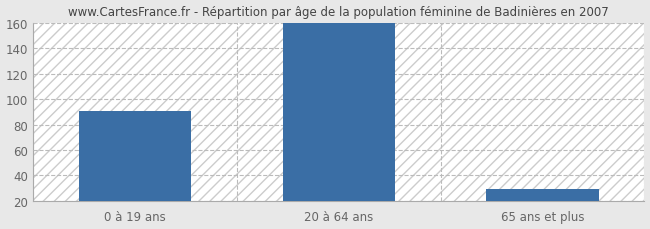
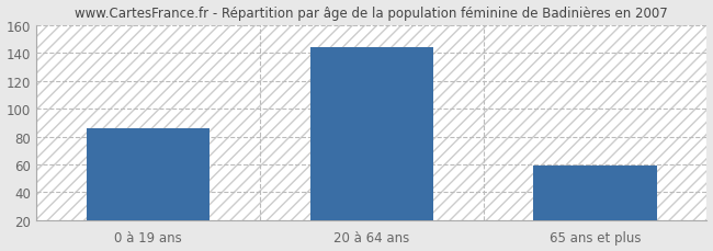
0 à 19 ans: 91 -> 86
20 à 64 ans: 160 -> 144
65 ans et plus: 29 -> 59
